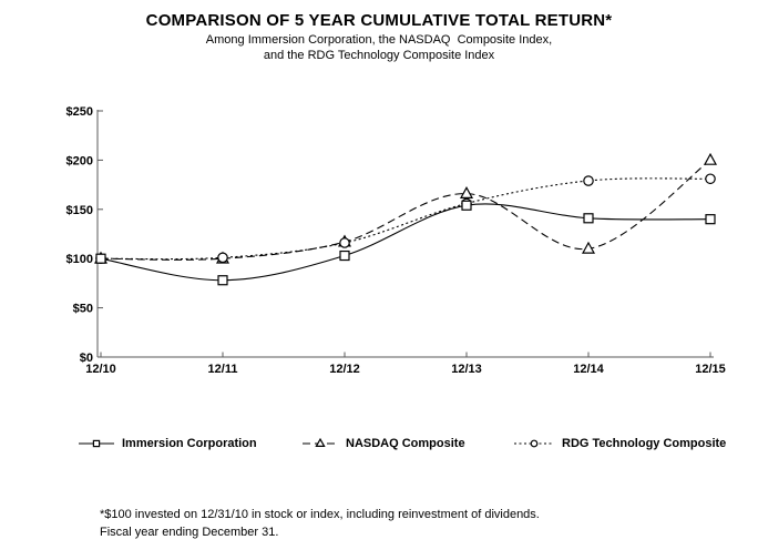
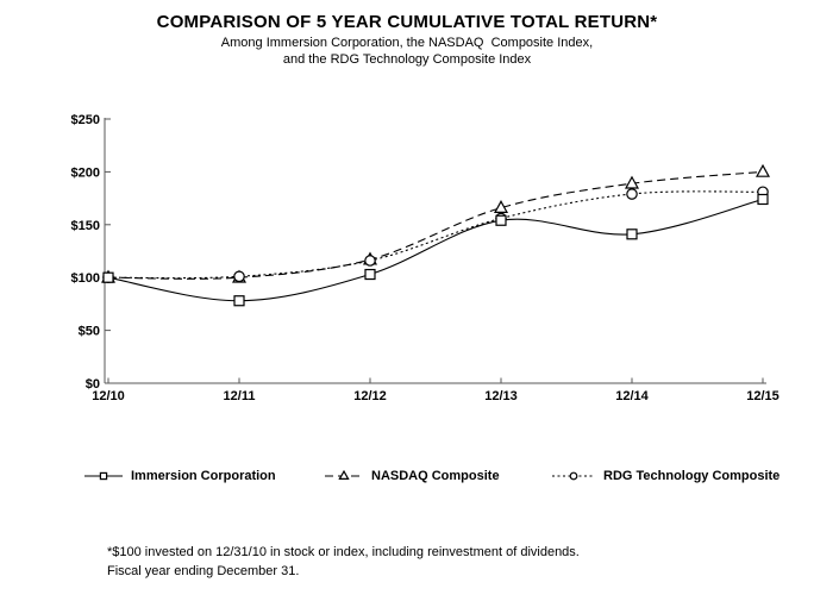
NASDAQ Composite/12/14: $110 -> $190
Immersion Corporation/12/15: $140 -> $170
